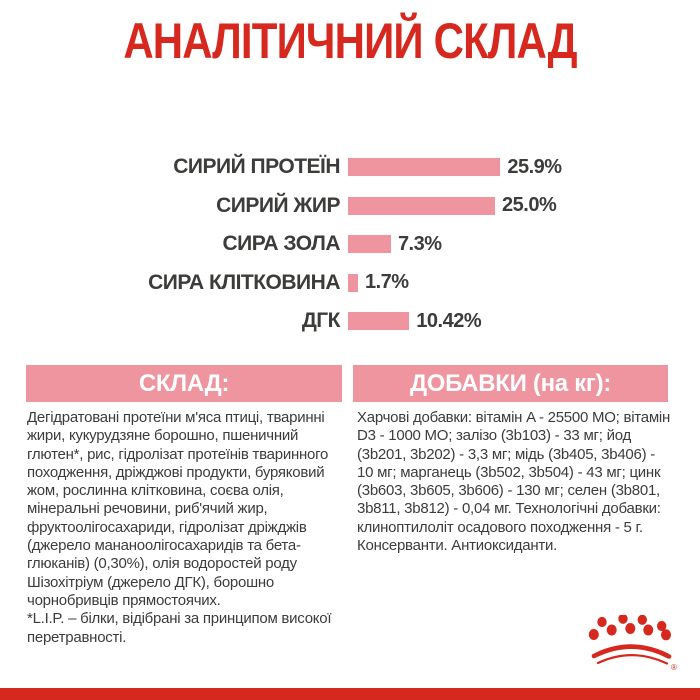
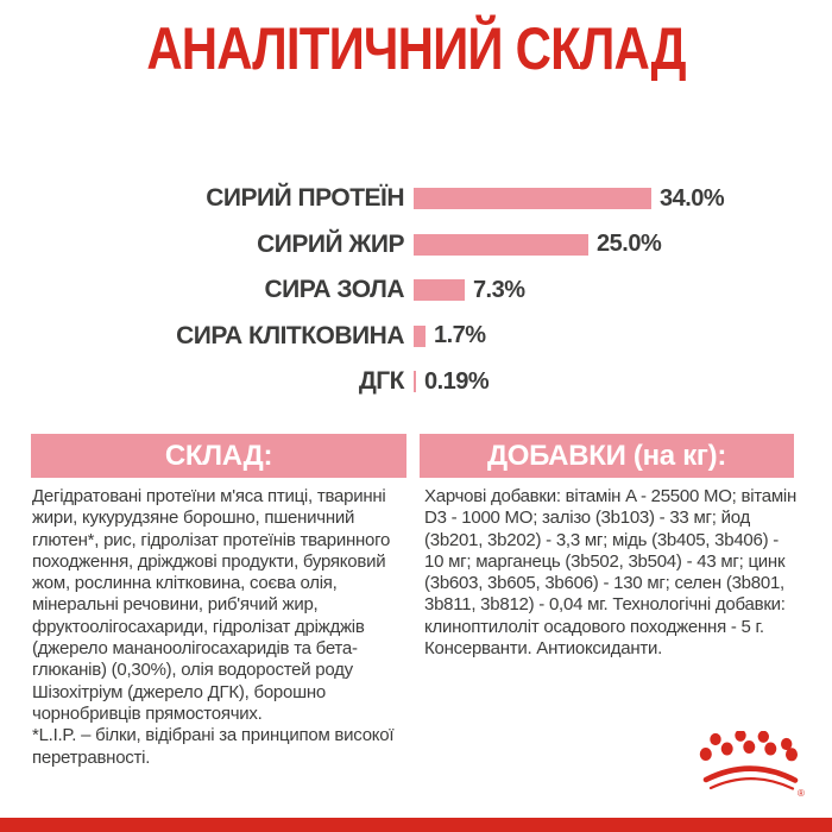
СИРИЙ ПРОТЕЇН: 25.9% -> 34.0%
ДГК: 10.42% -> 0.19%
